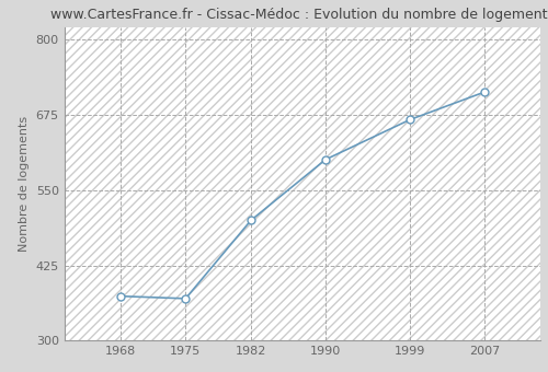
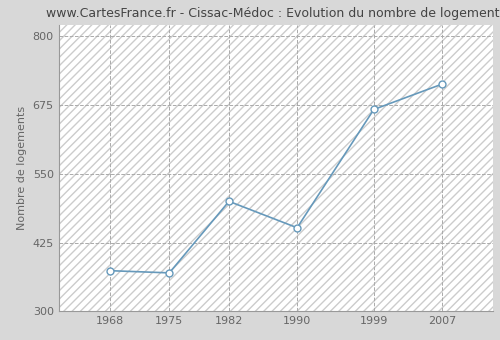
1990: 601 -> 452
